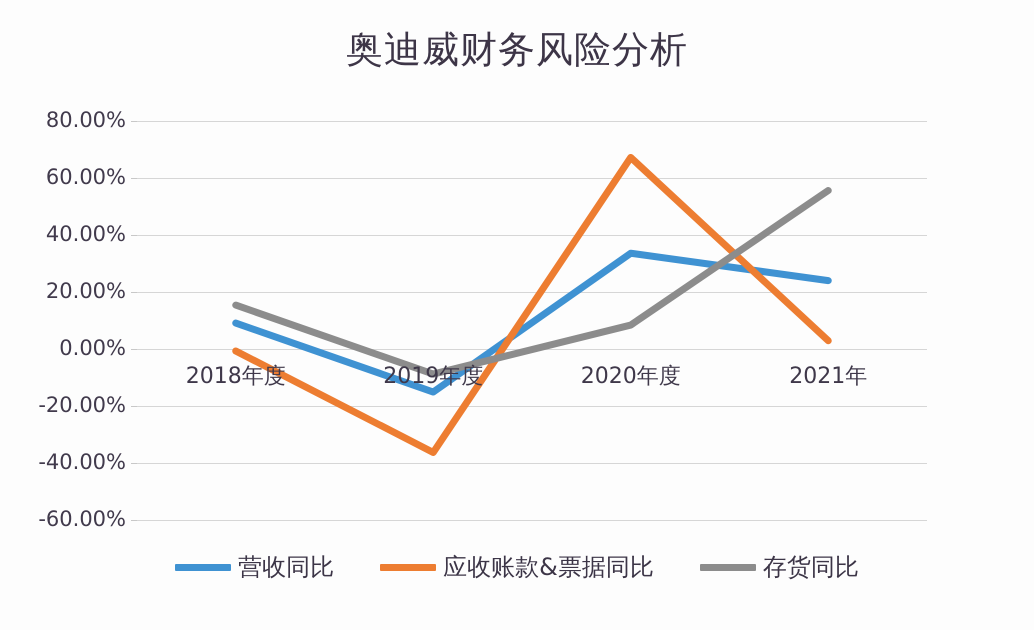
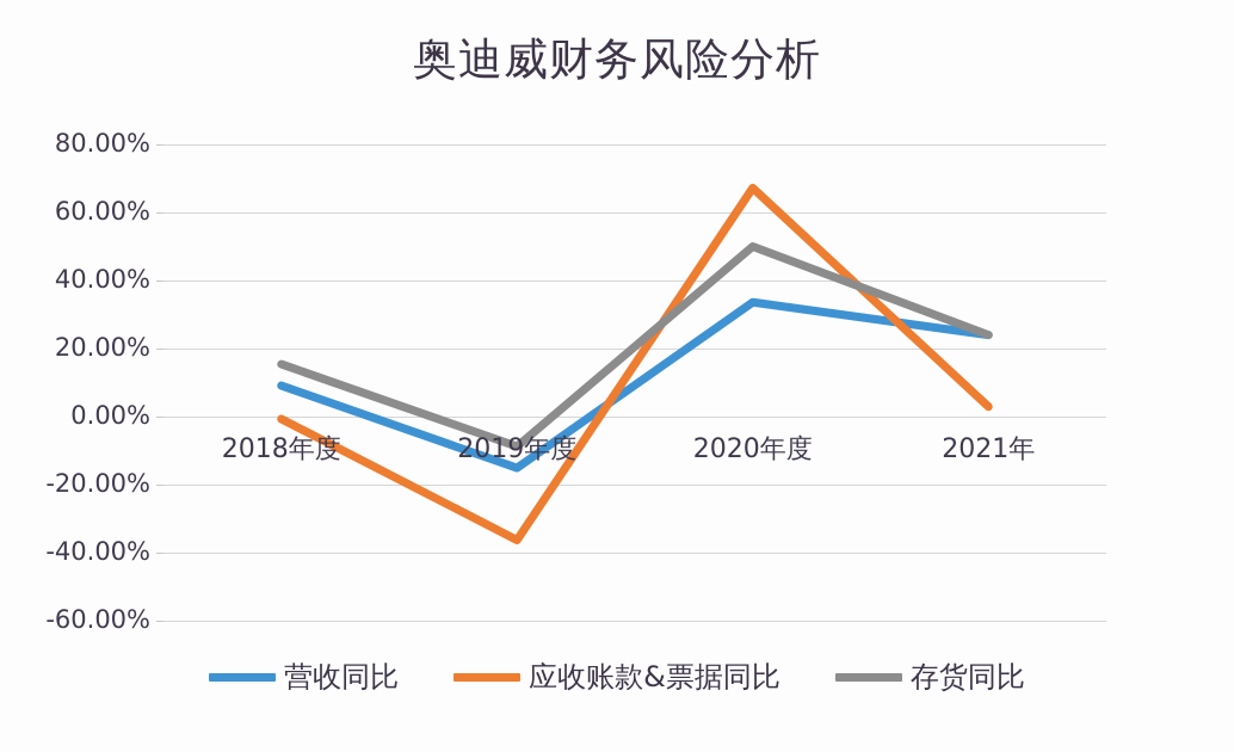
存货同比/2020年度: 8% -> 50%
存货同比/2021年: 56% -> 24%
